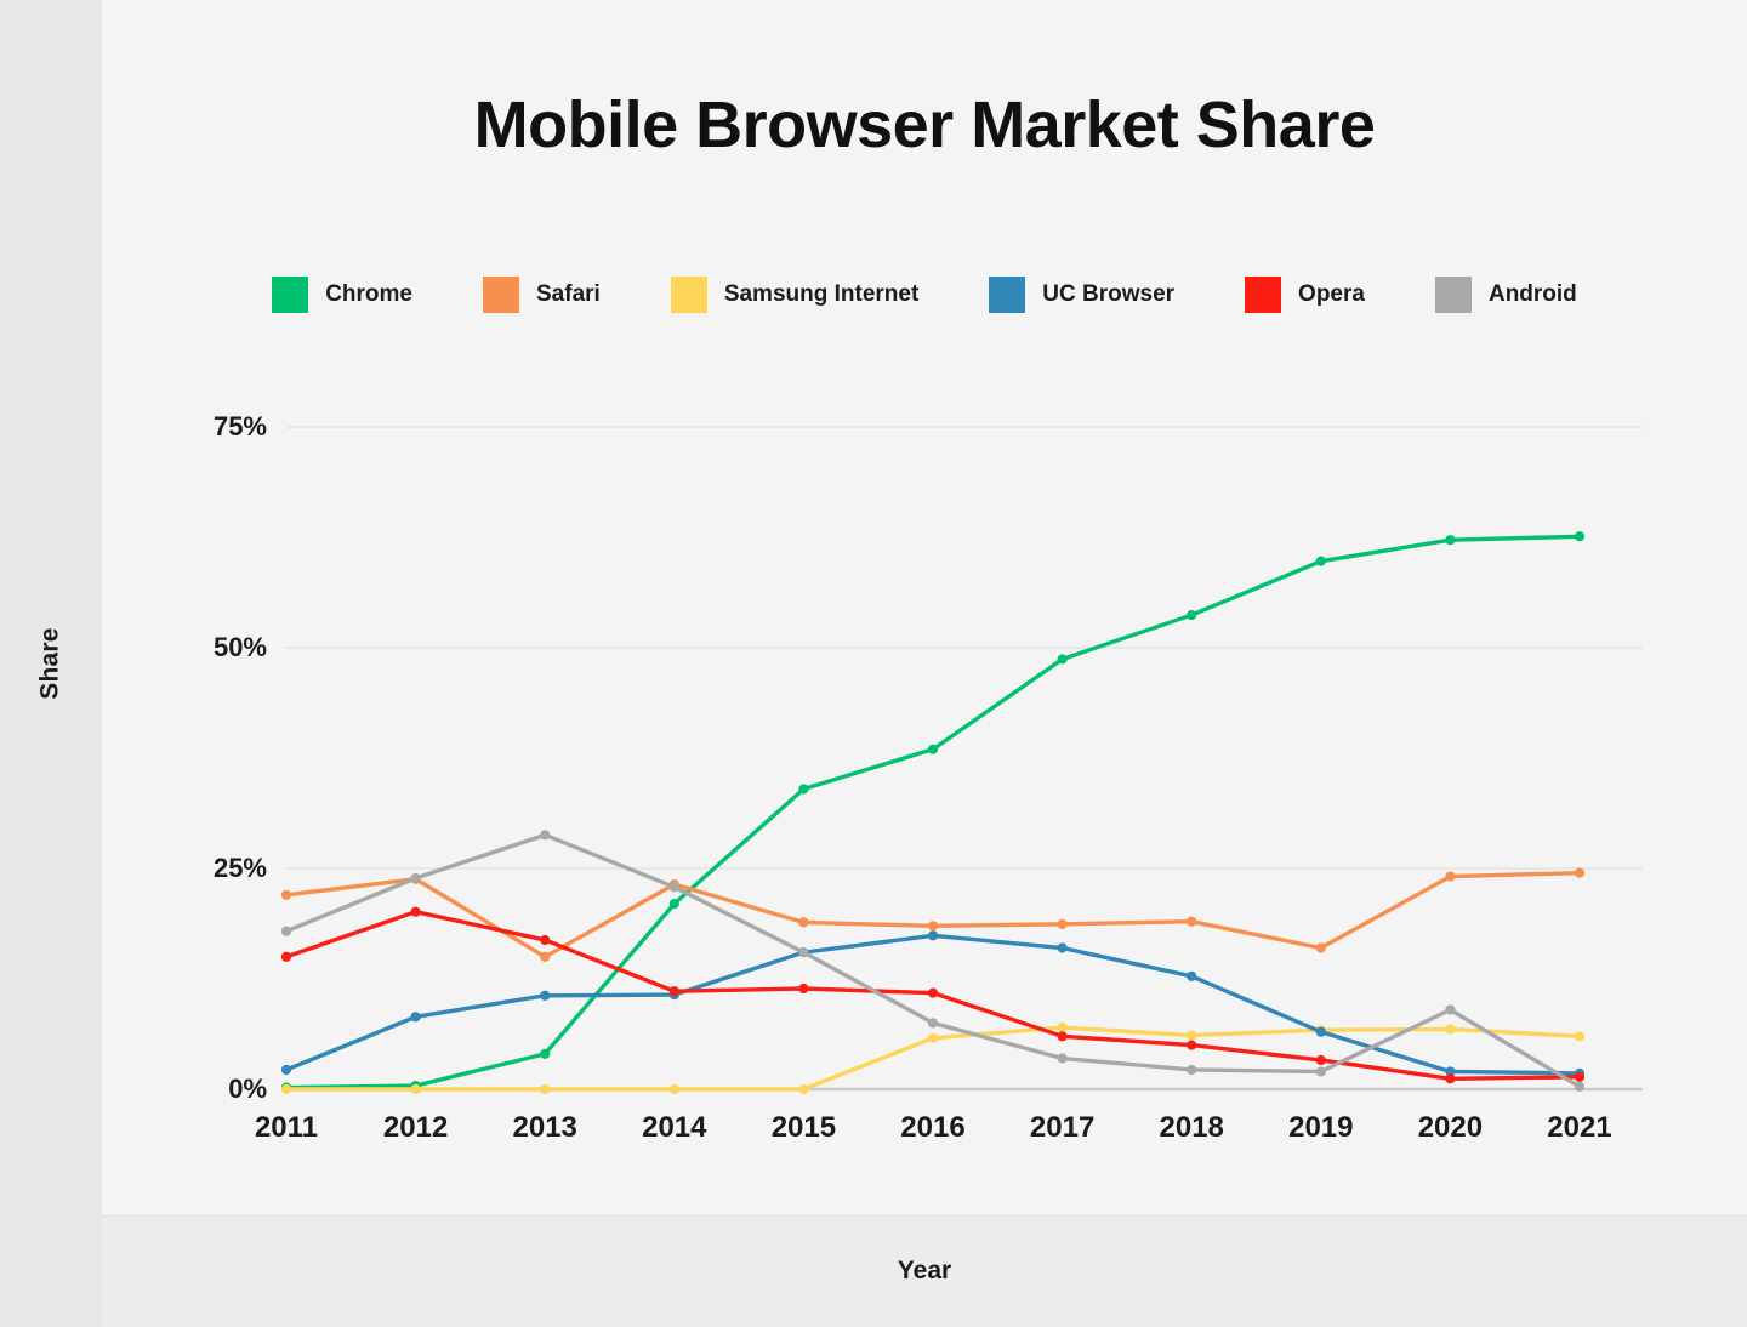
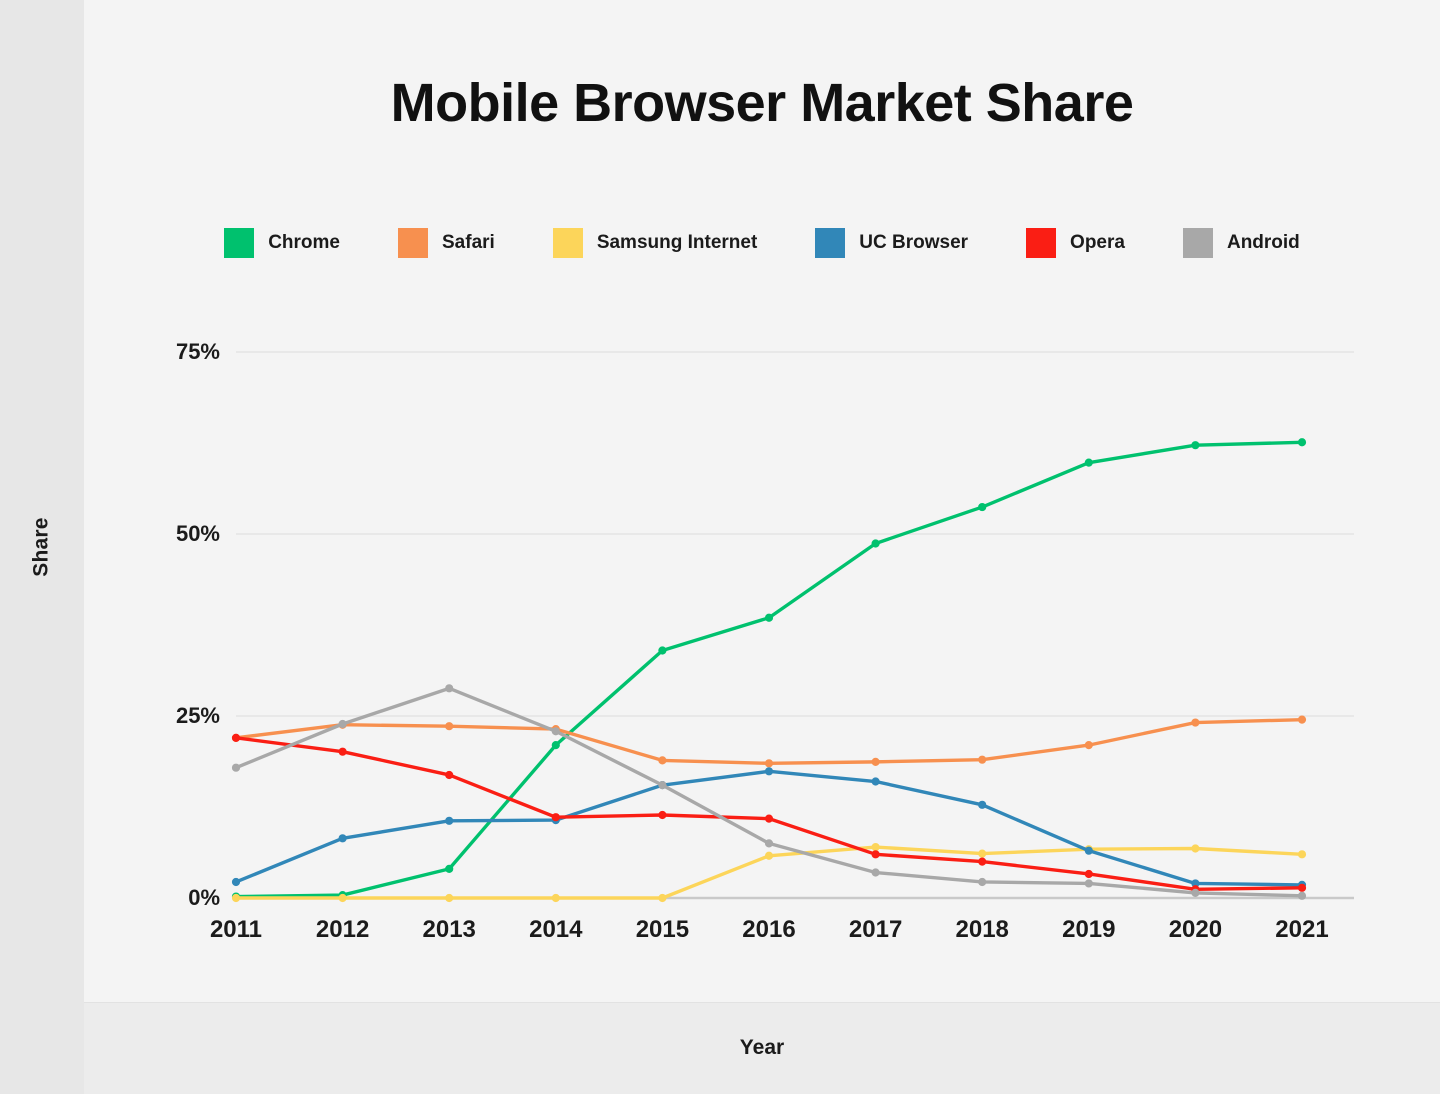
Opera/2011: 15% -> 22%
Safari/2013: 15% -> 24%
Safari/2019: 16% -> 21%
Android/2020: 9% -> 1%
